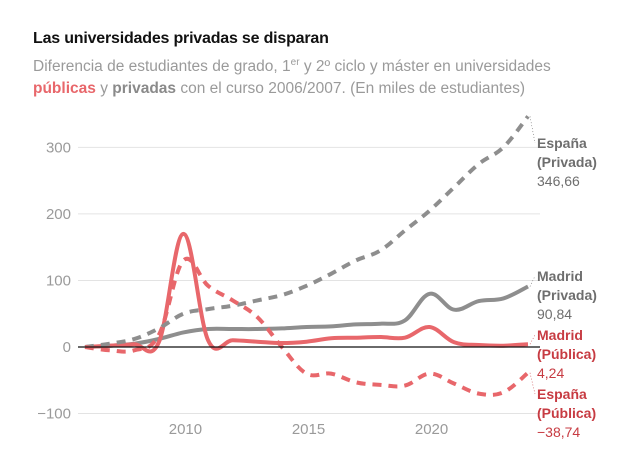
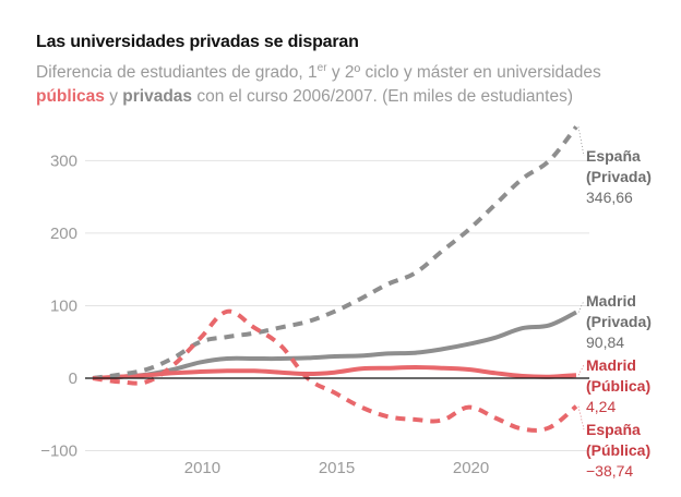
Madrid (Pública)/2010: 170 -> 10
España (Pública)/2010: 130 -> 60
España (Pública)/2015: -40 -> -20
Madrid (Privada)/2020: 80 -> 50
Madrid (Pública)/2020: 30 -> 10
